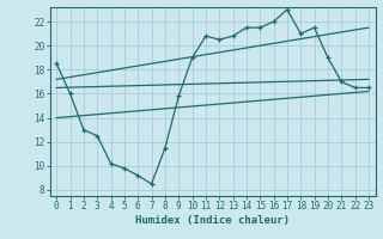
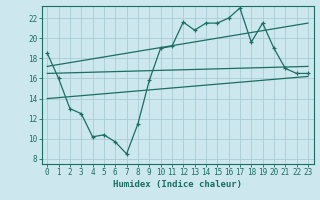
5: 9.8 -> 10.4
6: 9.2 -> 9.7
11: 20.8 -> 19.2
12: 20.5 -> 21.6
18: 21.0 -> 19.6
